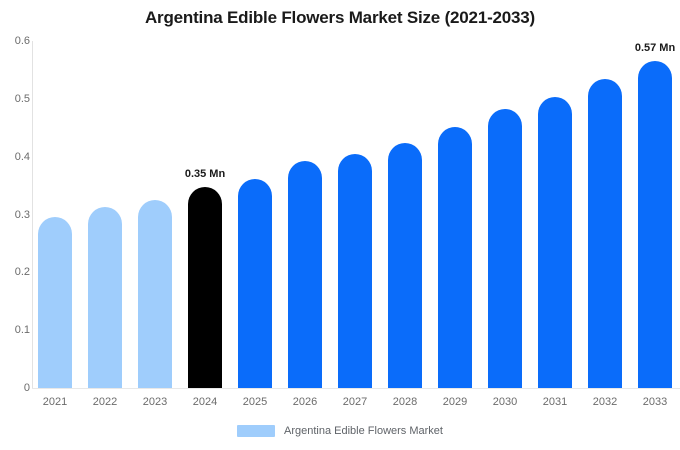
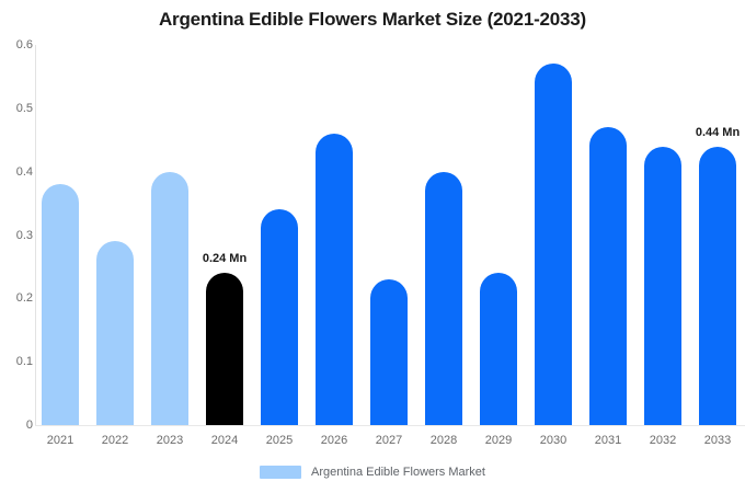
2021: 0.29 -> 0.38
2022: 0.31 -> 0.29
2023: 0.33 -> 0.40
2024: 0.35 -> 0.24
2025: 0.36 -> 0.34
2026: 0.39 -> 0.46
2027: 0.40 -> 0.23
2028: 0.42 -> 0.40
2029: 0.45 -> 0.24
2030: 0.48 -> 0.57
2031: 0.50 -> 0.47
2032: 0.53 -> 0.44
2033: 0.57 -> 0.44
